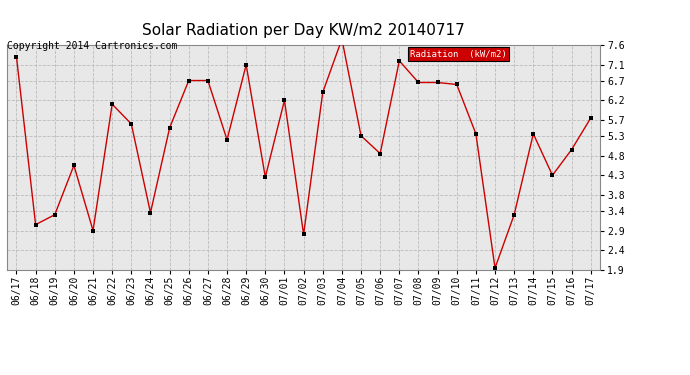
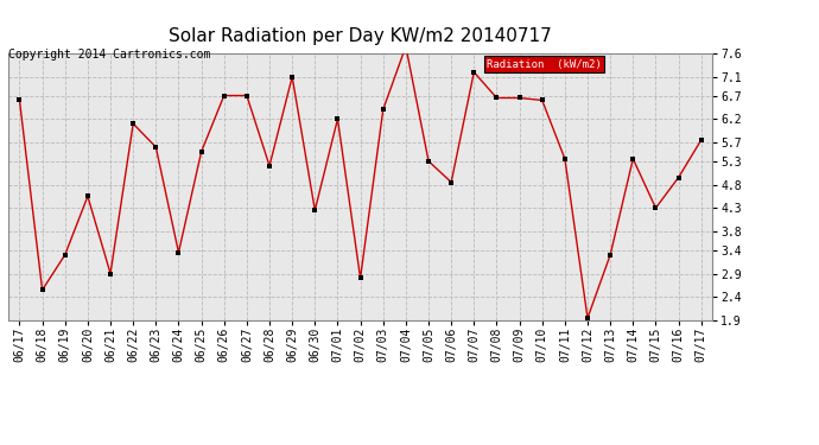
06/17: 7.30 -> 6.60
06/18: 3.05 -> 2.55
